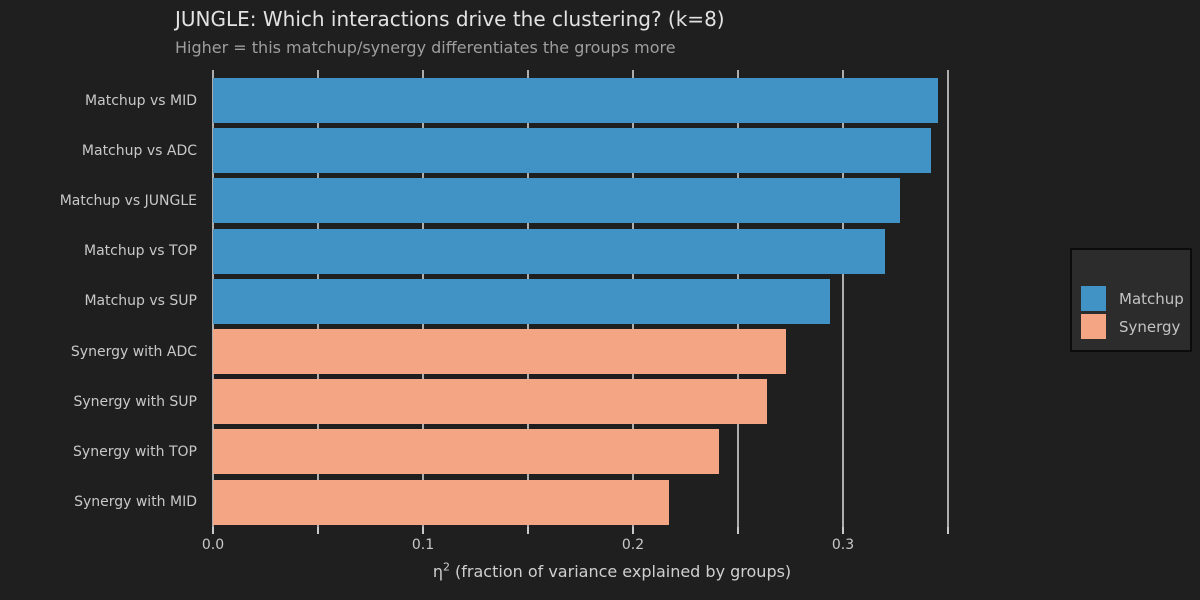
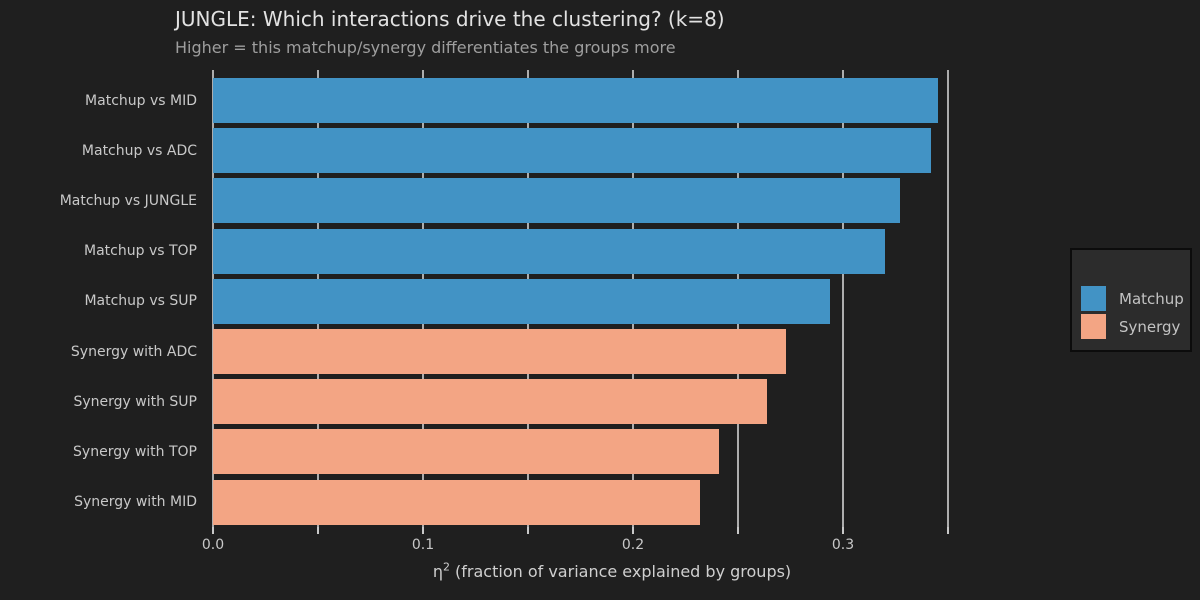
Synergy with MID: 0.217 -> 0.232
